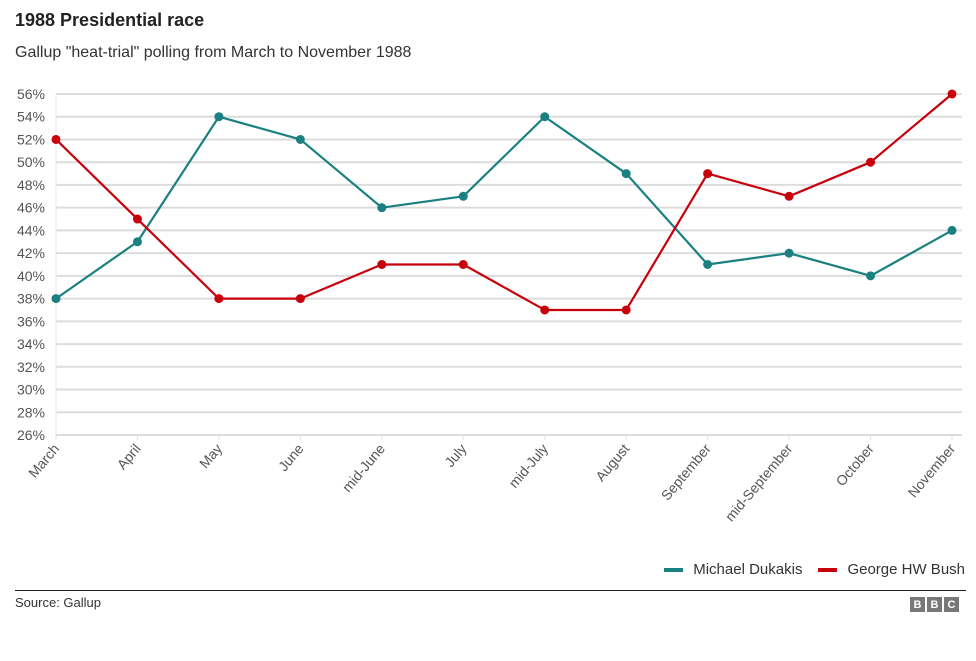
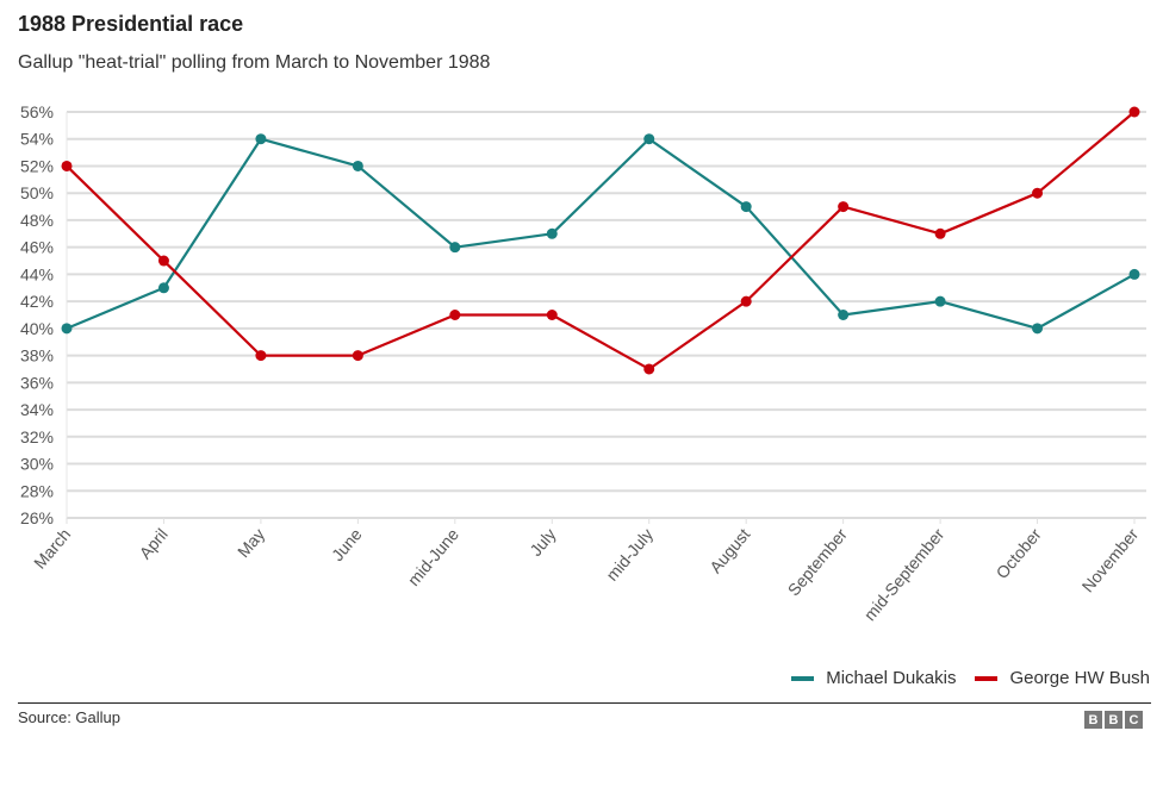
Michael Dukakis/March: 38% -> 40%
George HW Bush/August: 37% -> 42%
